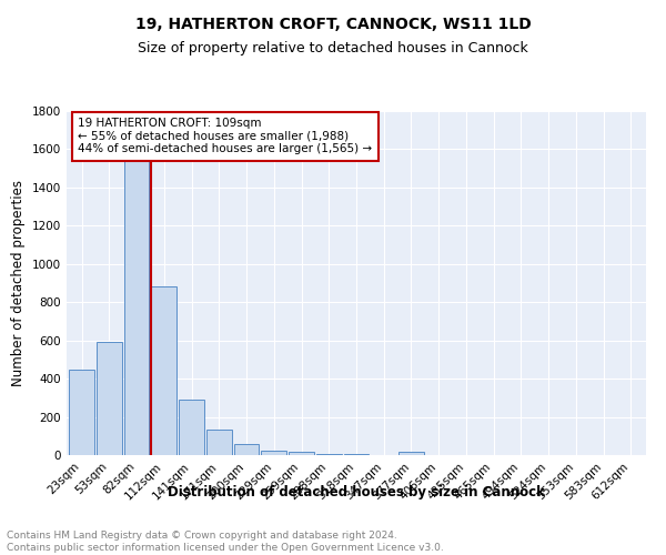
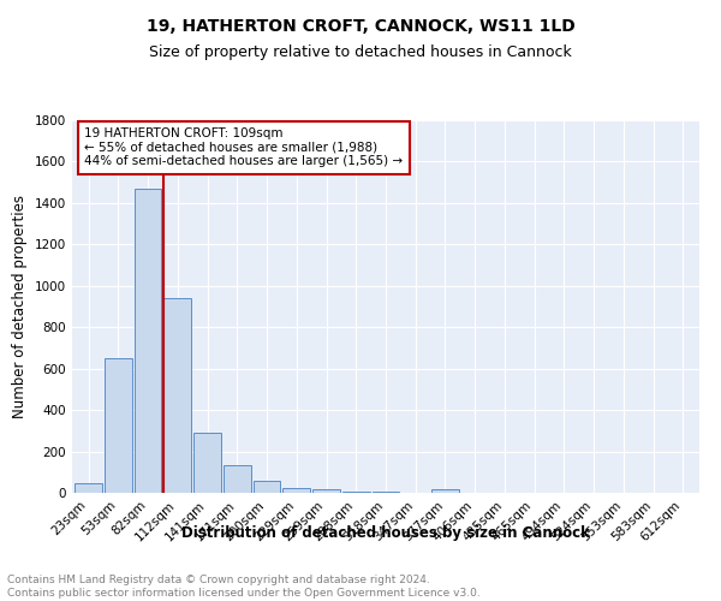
23sqm: 450 -> 40
53sqm: 590 -> 650
82sqm: 1550 -> 1470
112sqm: 880 -> 940
